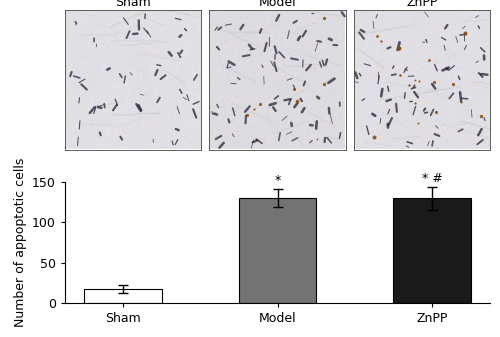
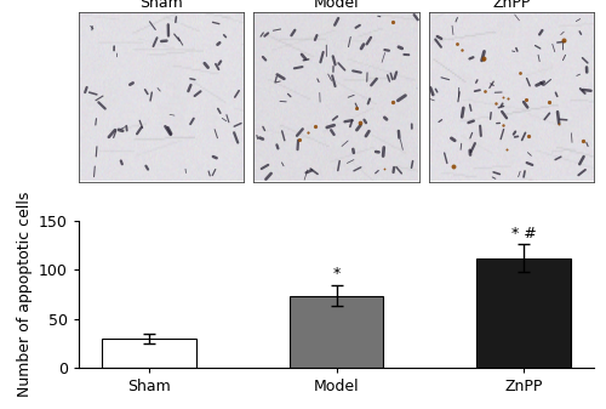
Sham: 18 -> 30
Model: 130 -> 74
ZnPP: 130 -> 112
